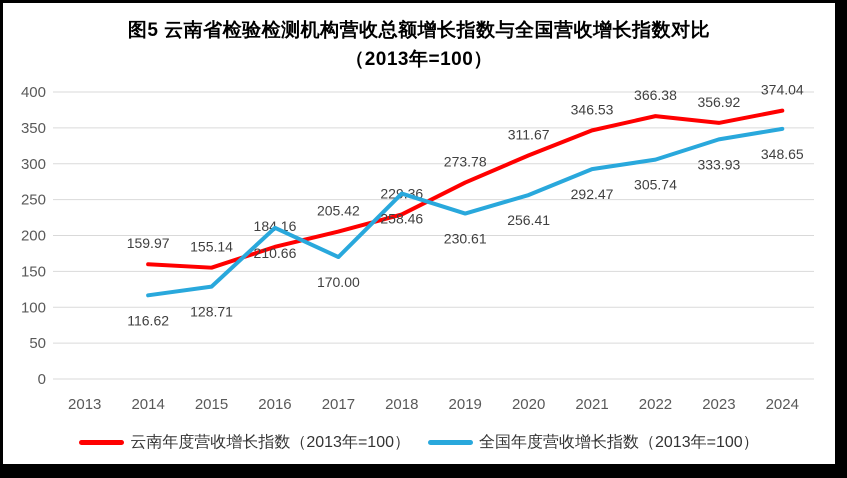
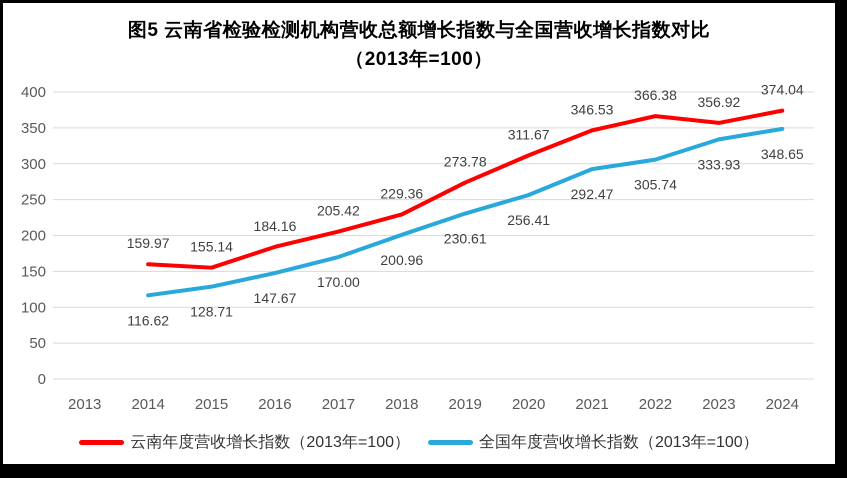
全国年度营收增长指数（2013年=100）/2016: 210.66 -> 147.67
全国年度营收增长指数（2013年=100）/2018: 258.46 -> 200.96
